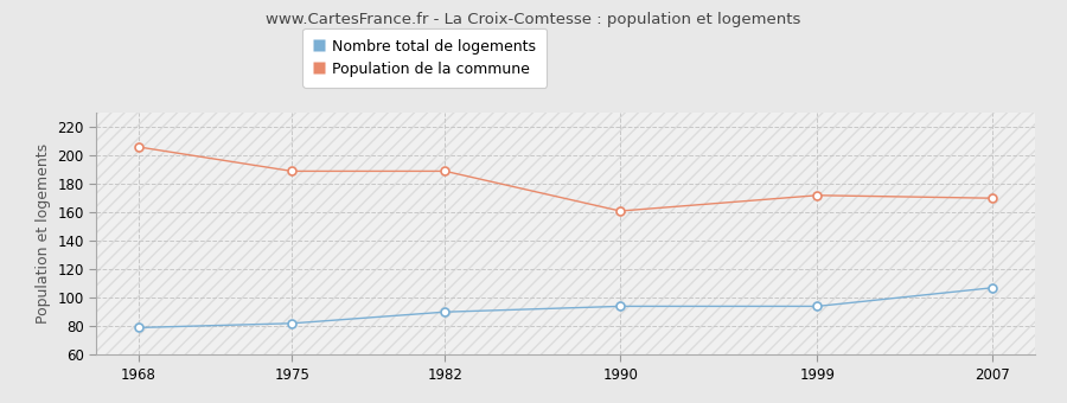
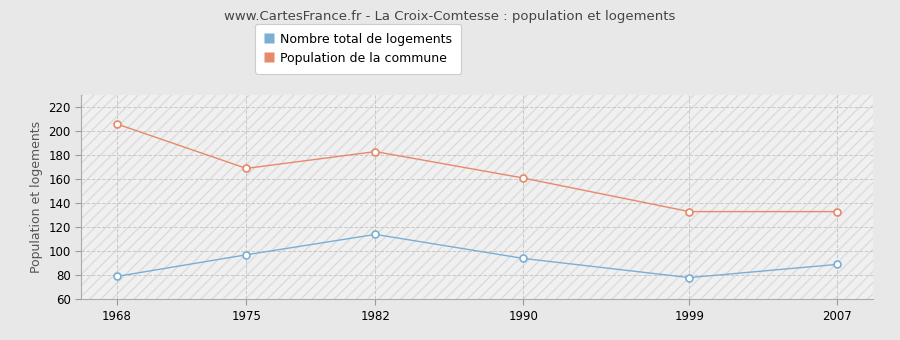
Nombre total de logements/1975: 82 -> 97
Population de la commune/1975: 189 -> 169
Nombre total de logements/1982: 90 -> 114
Population de la commune/1982: 189 -> 183
Nombre total de logements/1999: 94 -> 78
Population de la commune/1999: 172 -> 133
Nombre total de logements/2007: 107 -> 89
Population de la commune/2007: 170 -> 133
